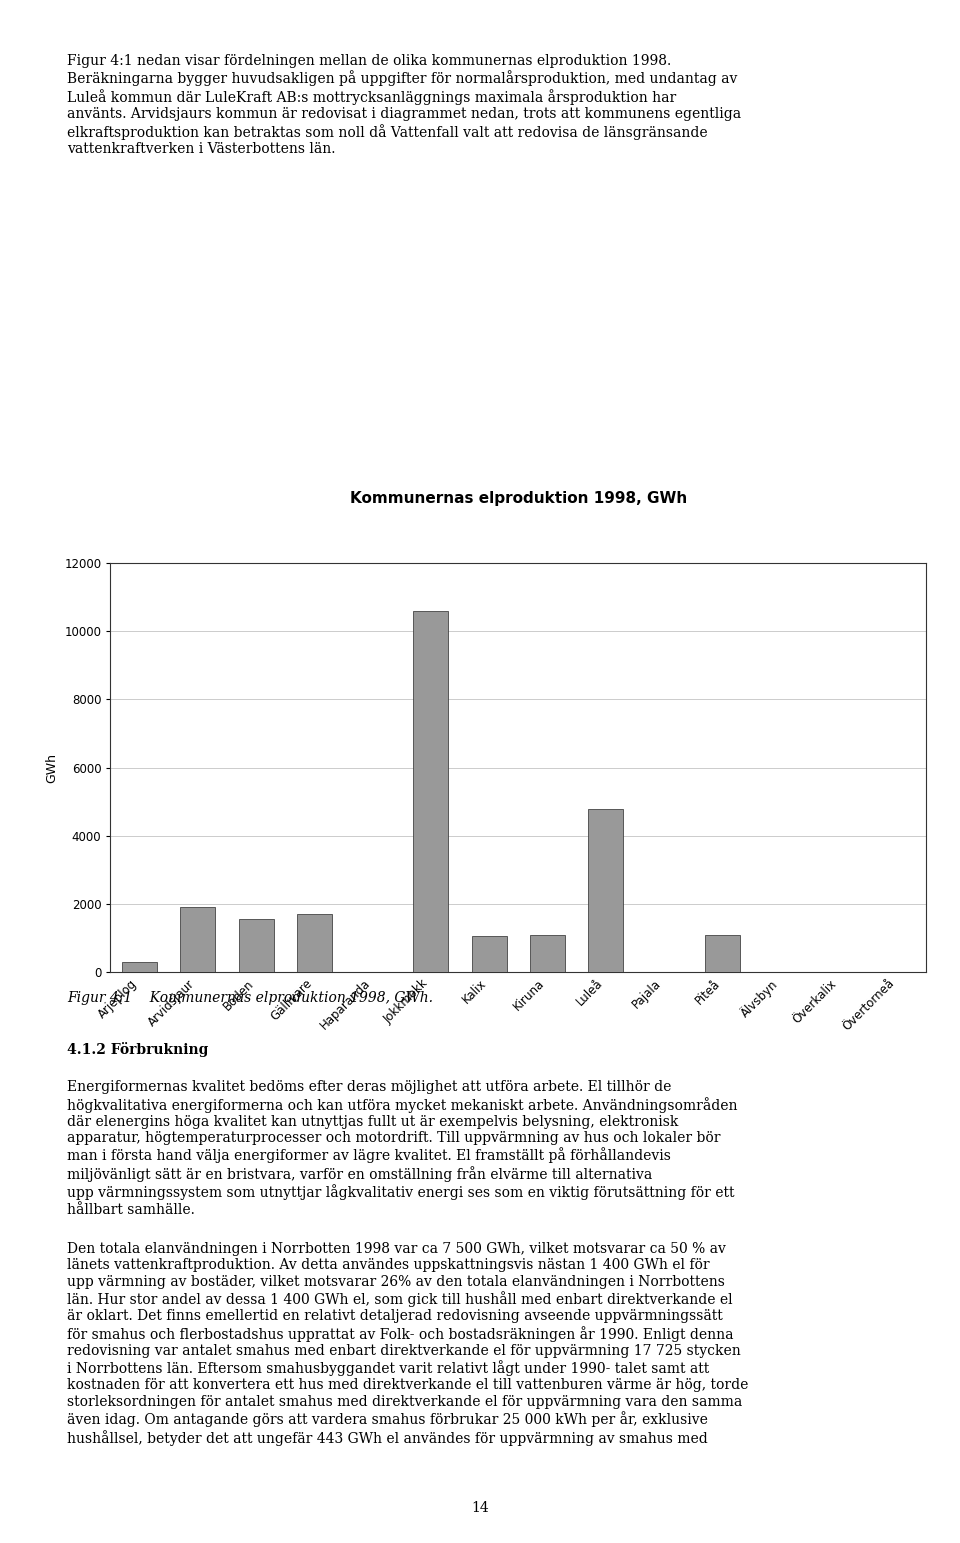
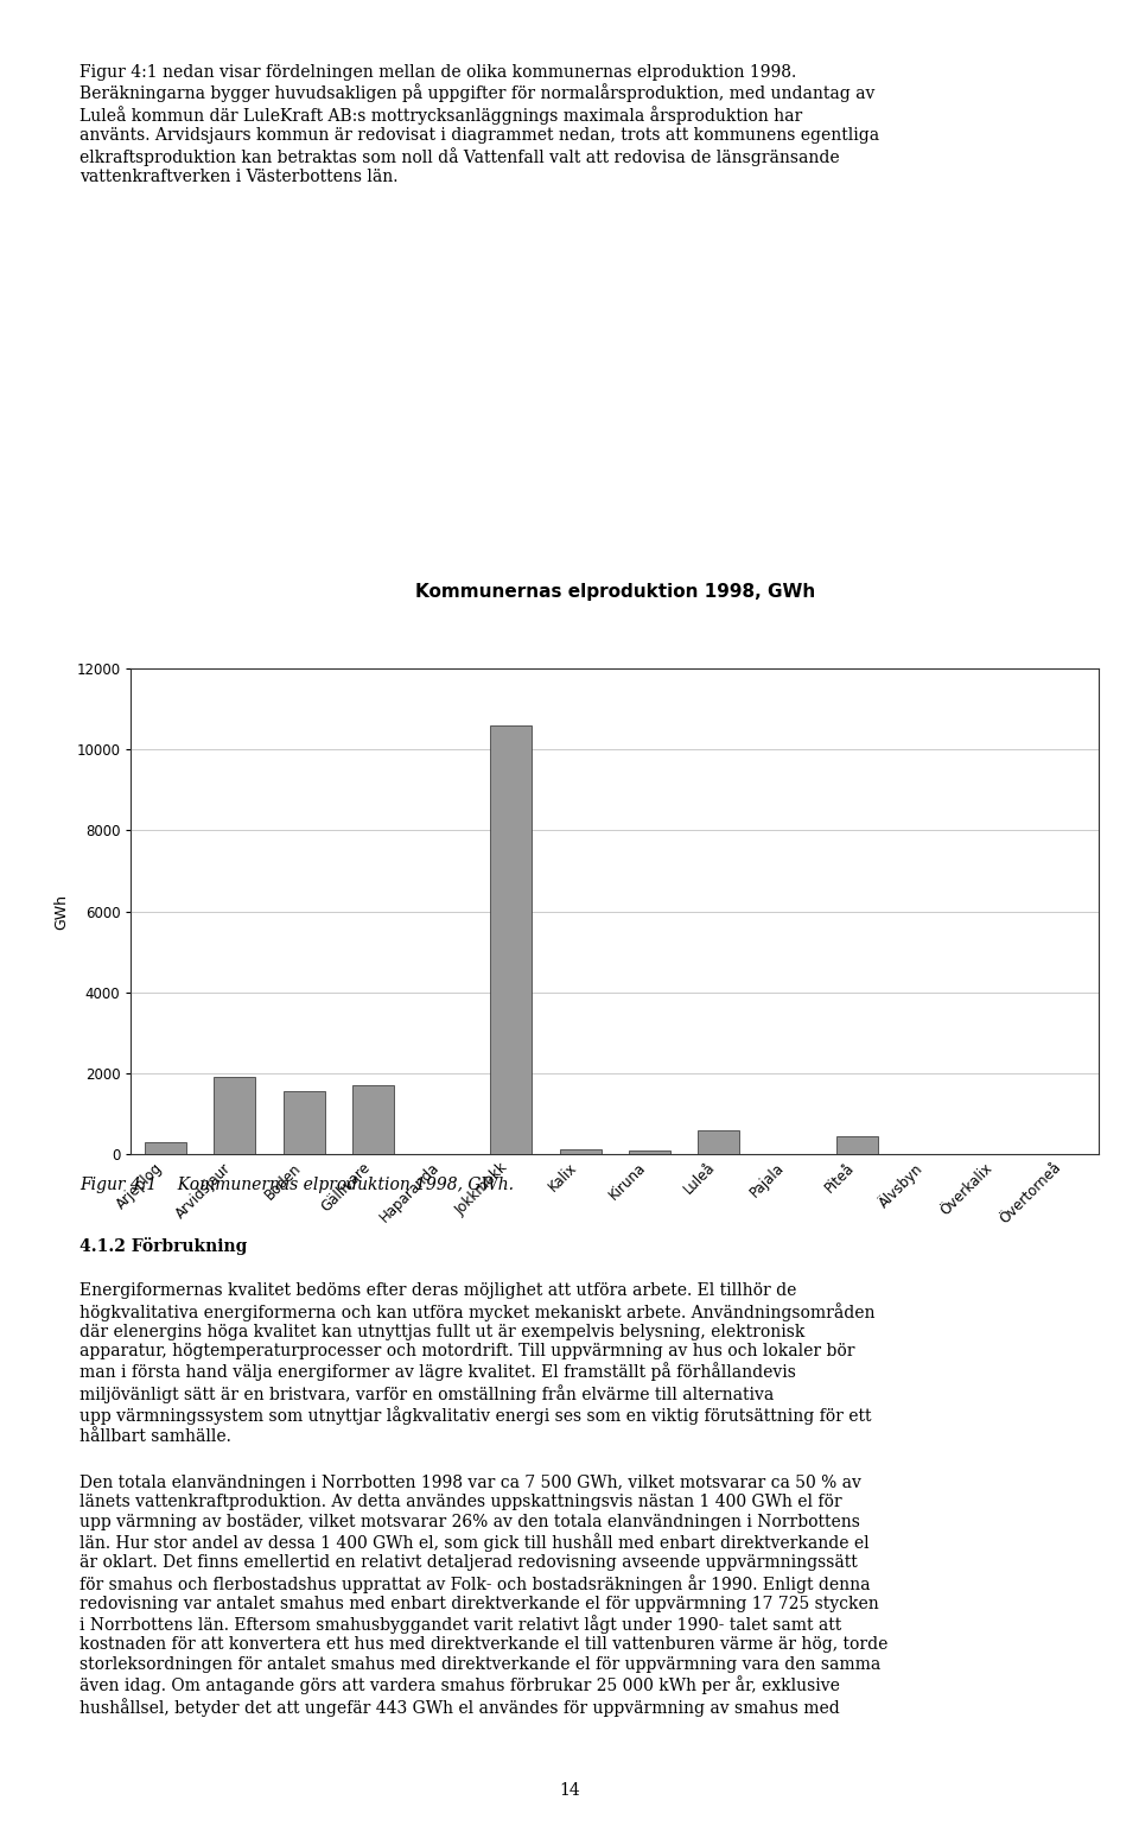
Kalix: 1050 -> 130
Kiruna: 1100 -> 100
Luleå: 4800 -> 600
Piteå: 1100 -> 450
